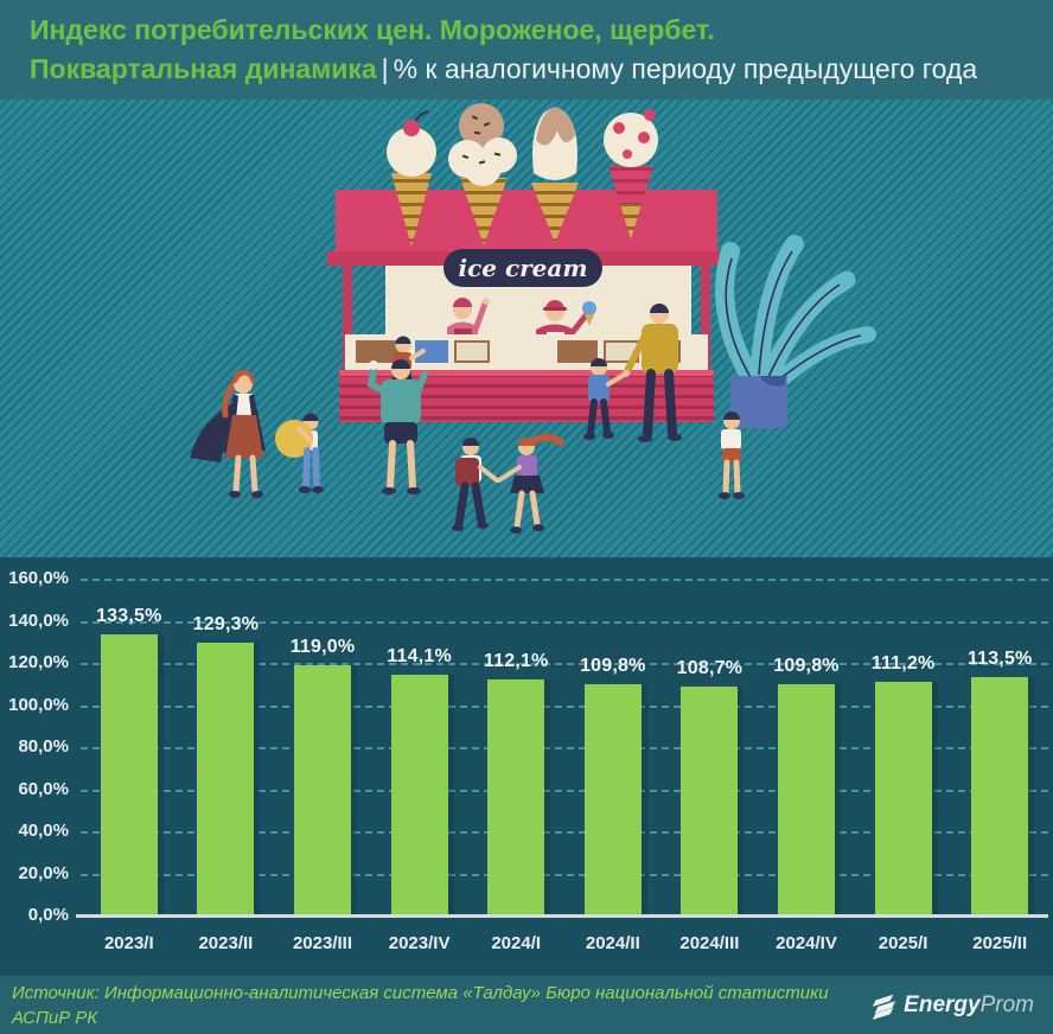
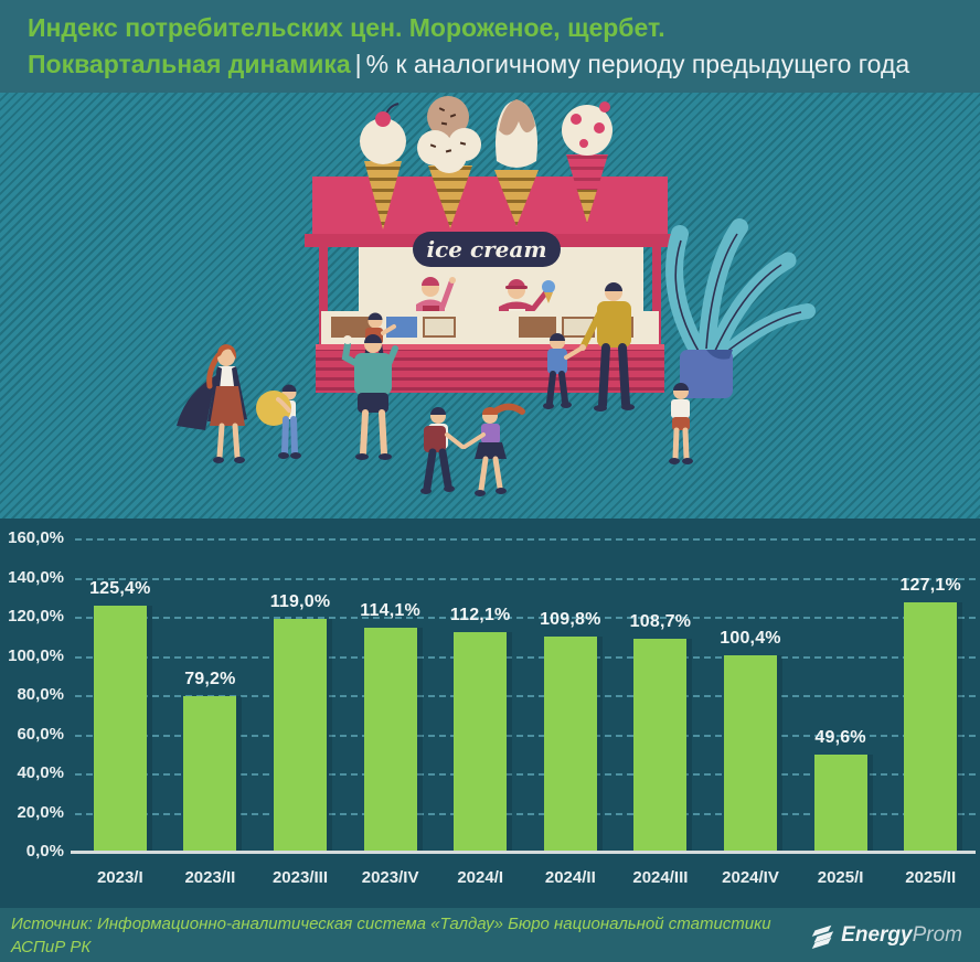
2023/I: 133,5% -> 125,4%
2023/II: 129,3% -> 79,2%
2024/IV: 109,8% -> 100,4%
2025/I: 111,2% -> 49,6%
2025/II: 113,5% -> 127,1%
